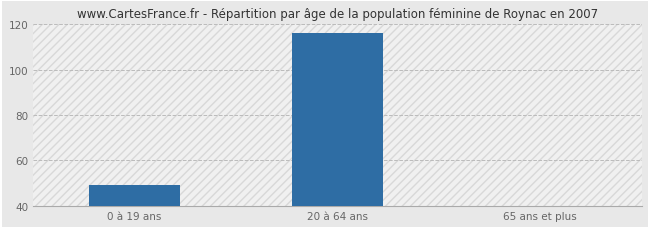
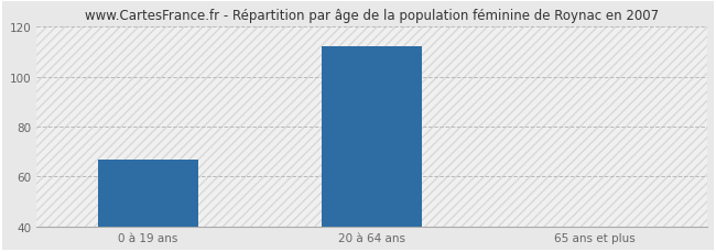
0 à 19 ans: 49 -> 67
20 à 64 ans: 116 -> 112
